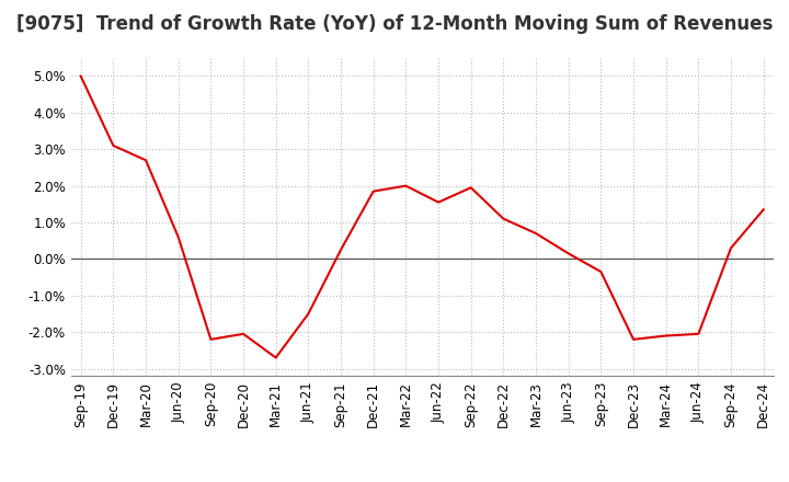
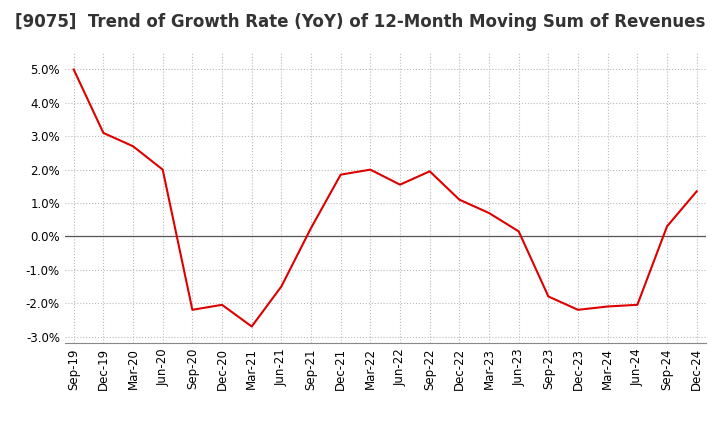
Jun-20: 0.60% -> 2.00%
Sep-23: -0.35% -> -1.80%
